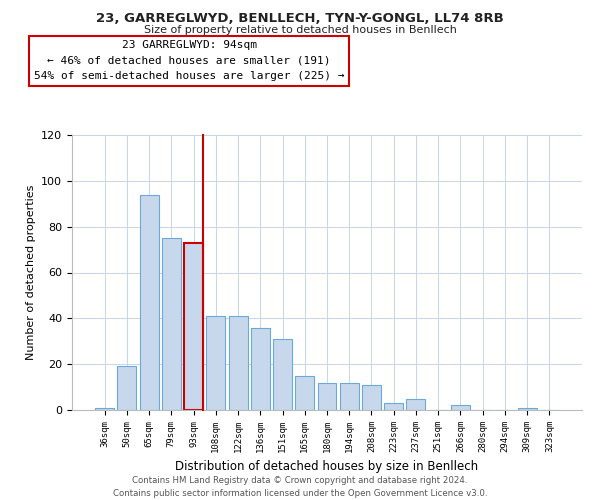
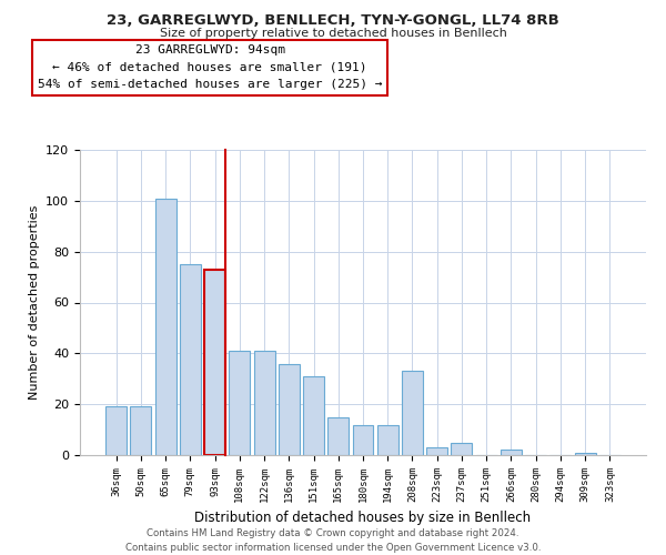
36sqm: 1 -> 19
65sqm: 94 -> 101
208sqm: 11 -> 33
